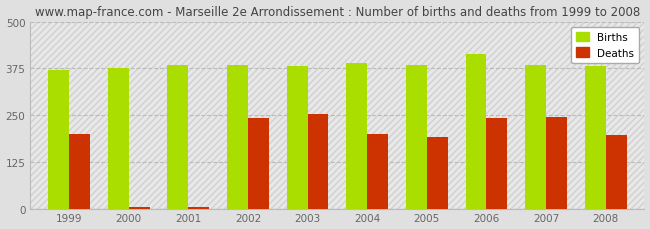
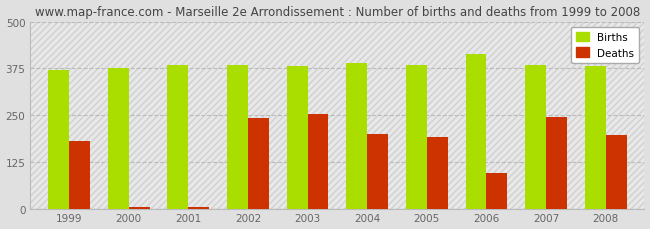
Deaths/1999: 198 -> 180
Deaths/2006: 243 -> 95
